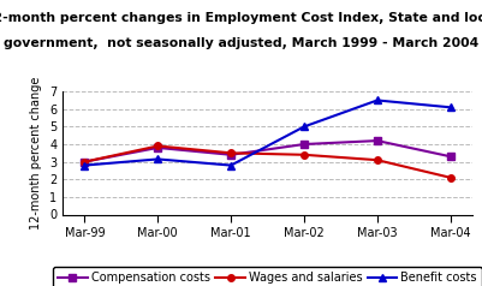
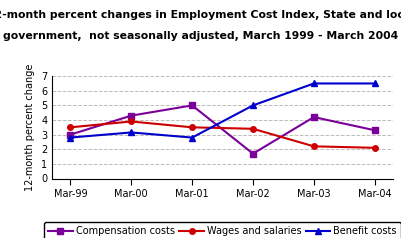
Wages and salaries/Mar-99: 3.0 -> 3.5
Compensation costs/Mar-00: 3.8 -> 4.3
Compensation costs/Mar-01: 3.4 -> 5.0
Compensation costs/Mar-02: 4.0 -> 1.7
Wages and salaries/Mar-03: 3.1 -> 2.2
Benefit costs/Mar-04: 6.1 -> 6.5
